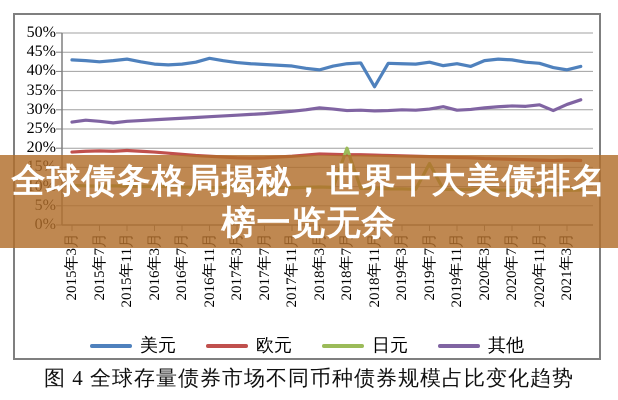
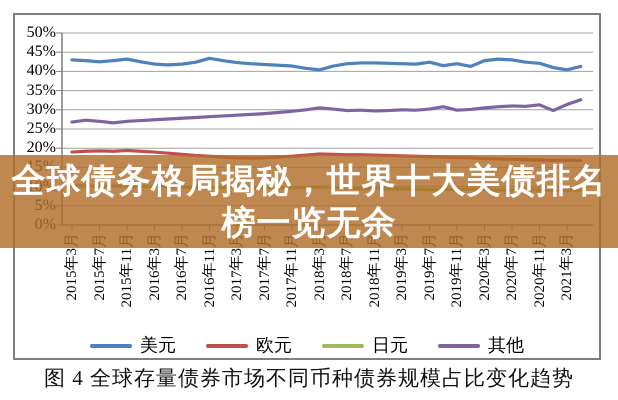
日元/2018年7月: 20% -> 10%
美元/2018年11月: 36% -> 42%
日元/2019年7月: 16% -> 9%
